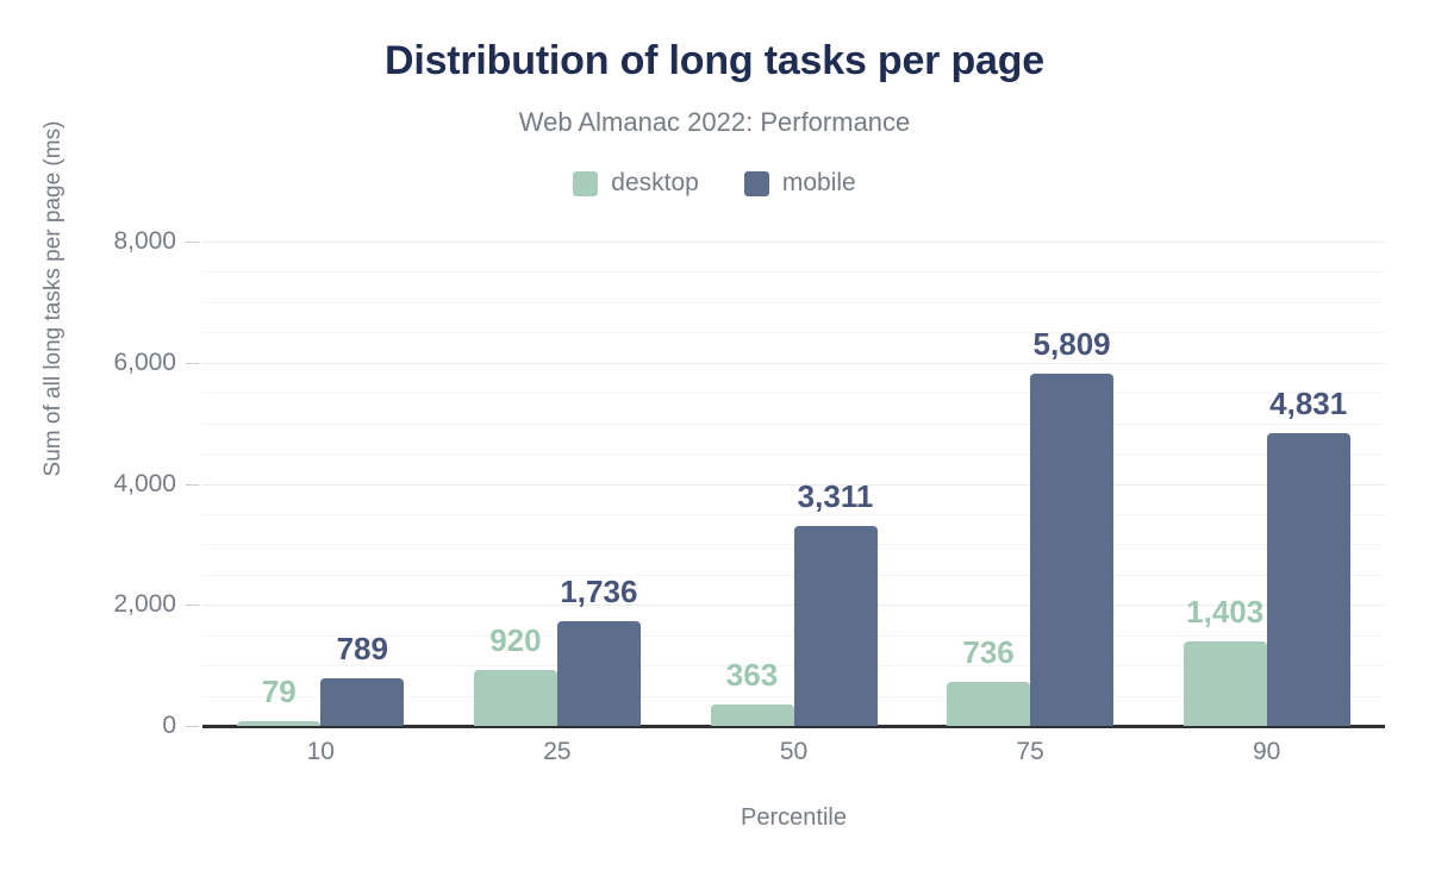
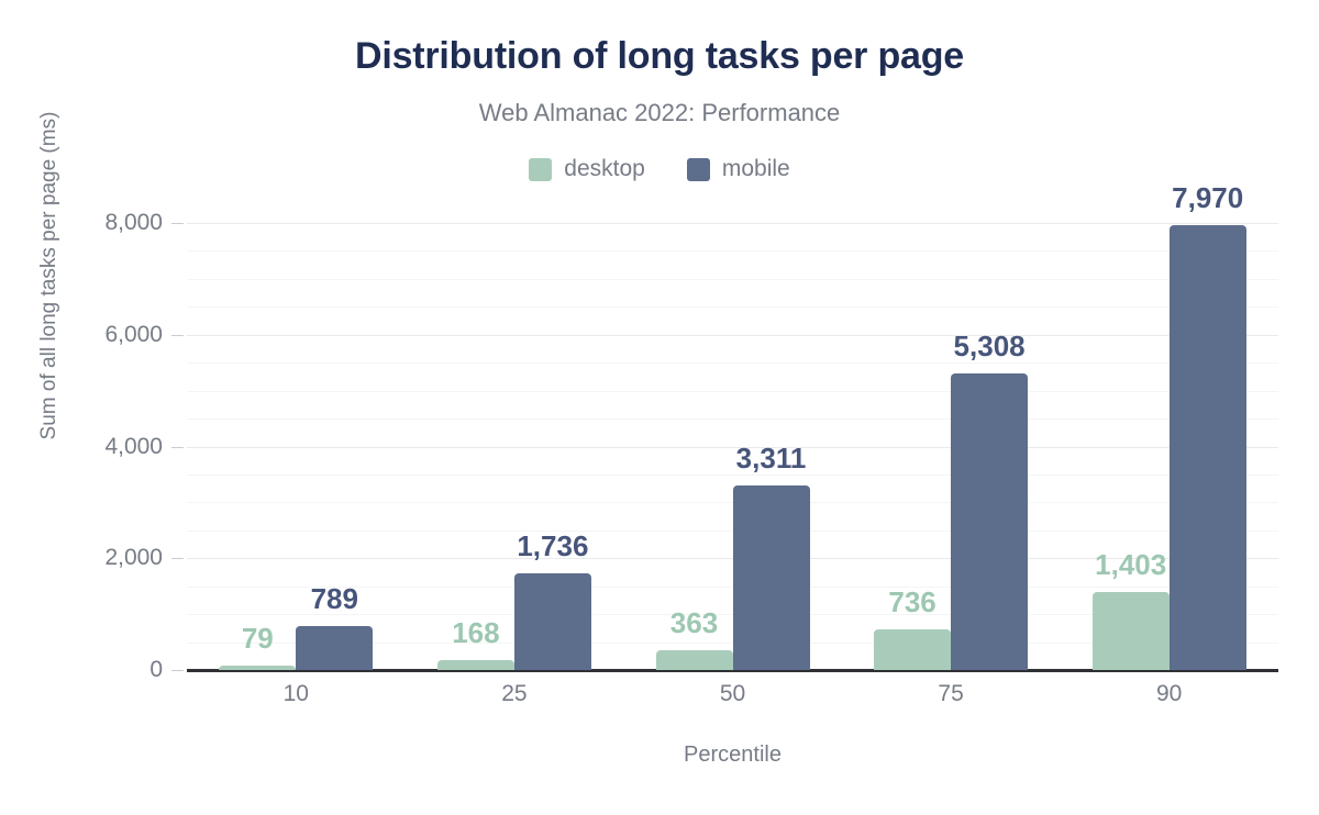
desktop/25: 920 -> 168
mobile/75: 5,809 -> 5,308
mobile/90: 4,831 -> 7,970
